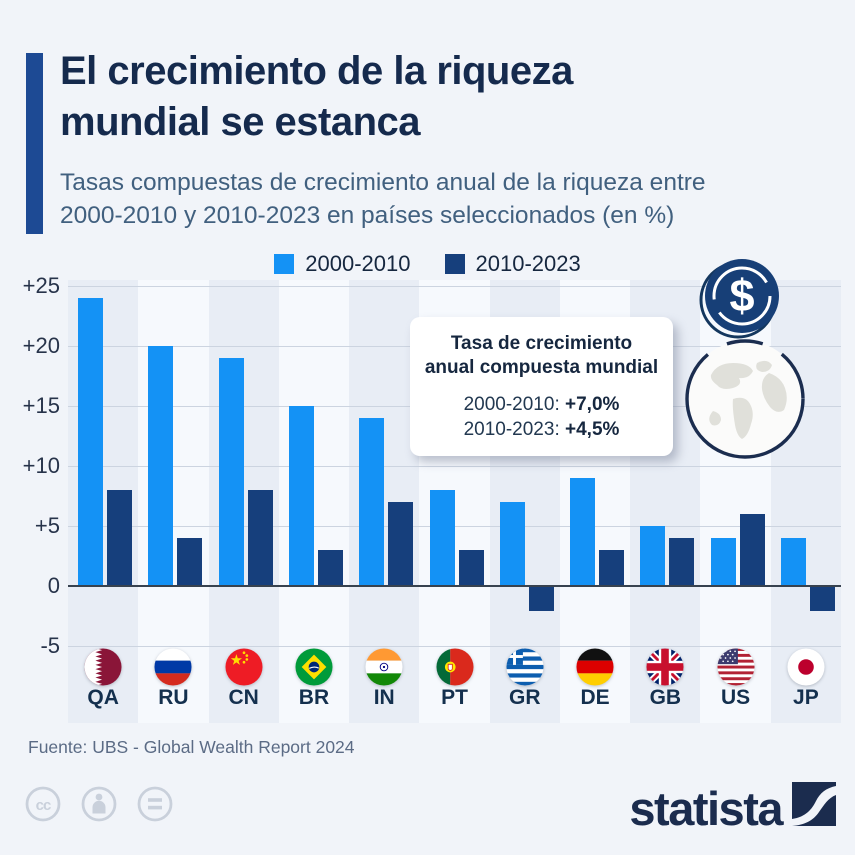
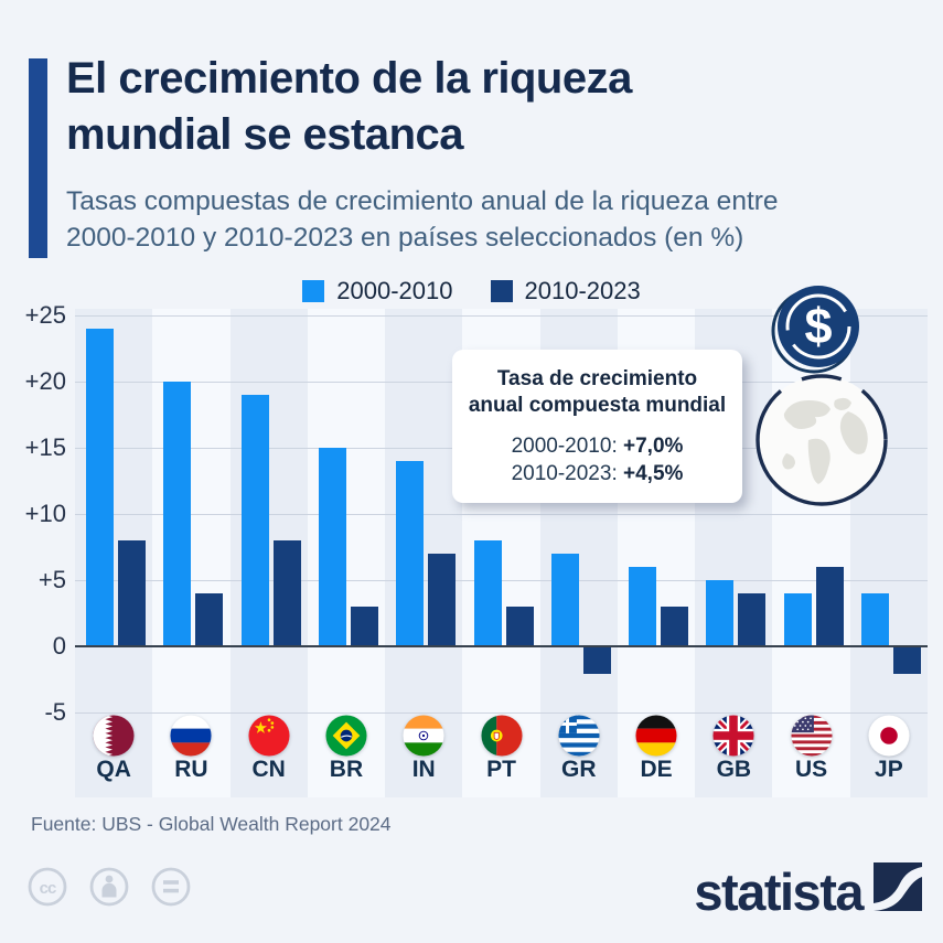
2000-2010/DE: 9 -> 6
